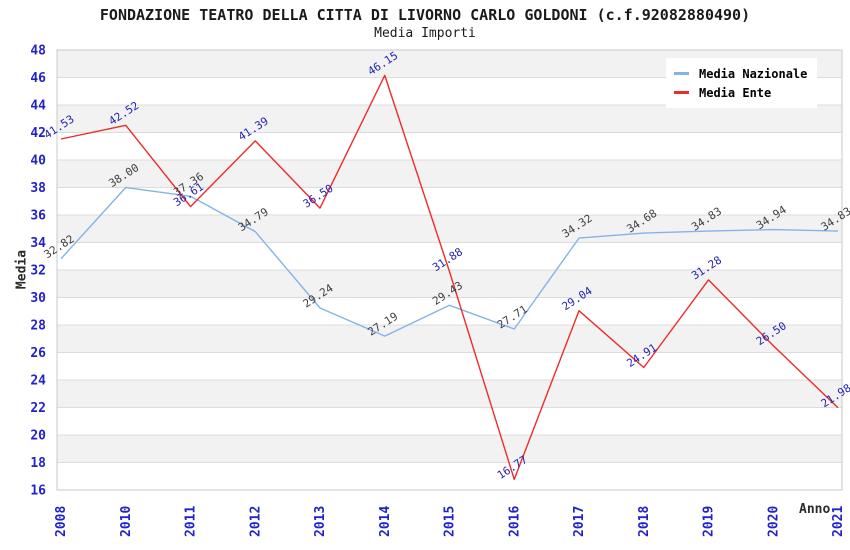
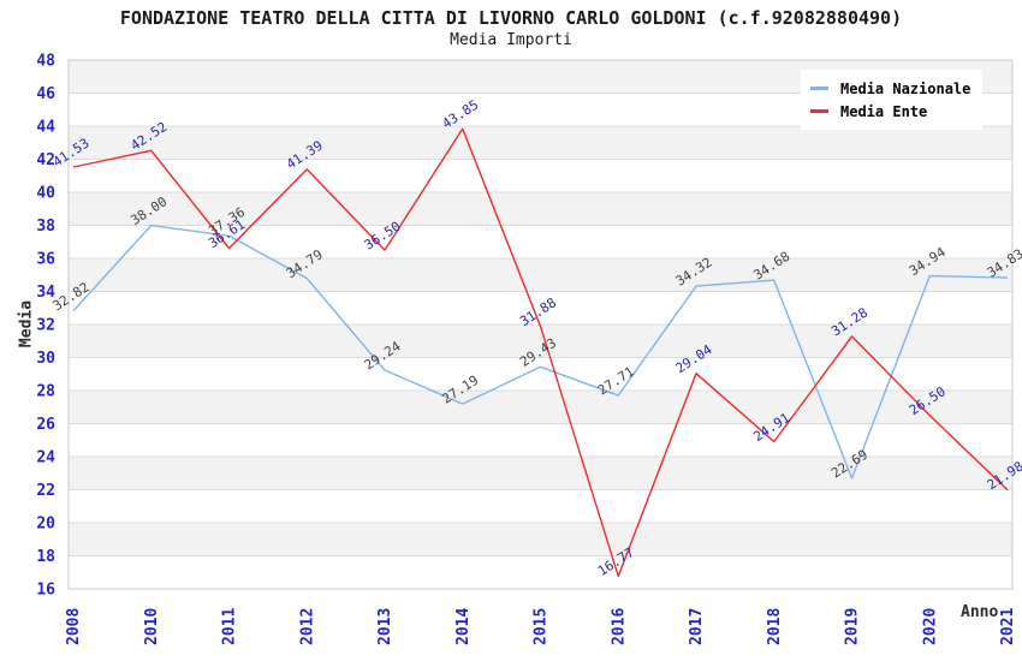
Media Ente/2014: 46.15 -> 43.85
Media Nazionale/2019: 34.83 -> 22.69
